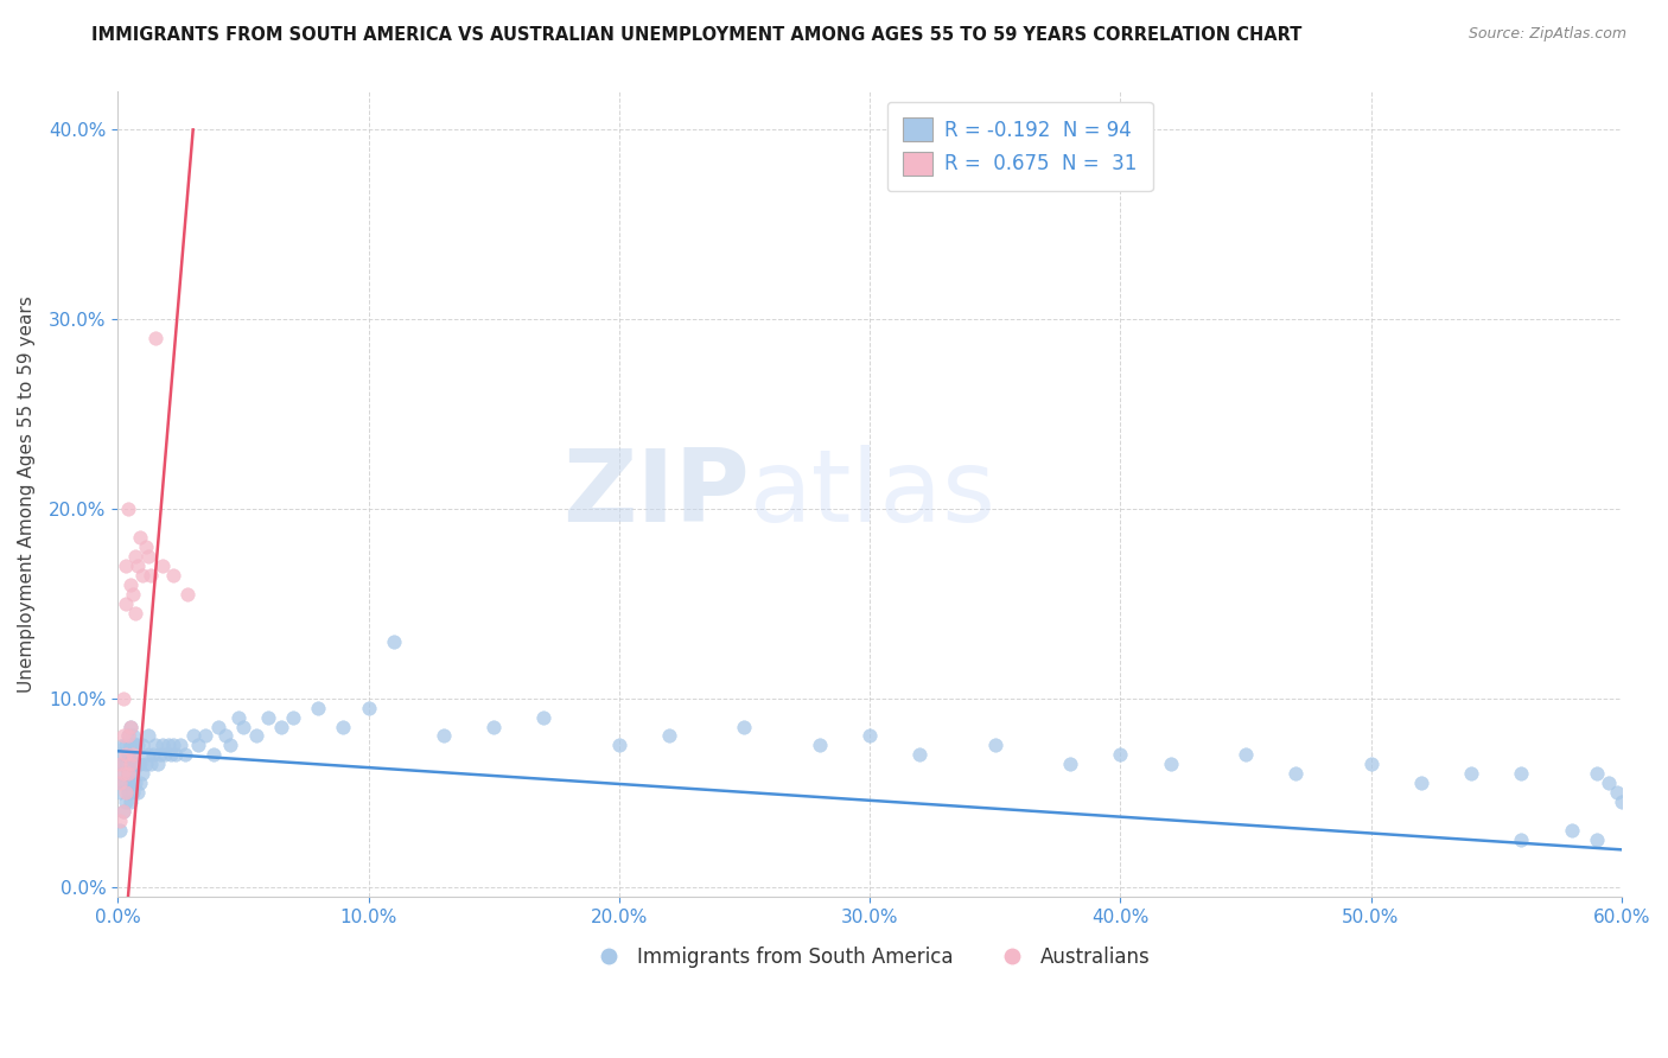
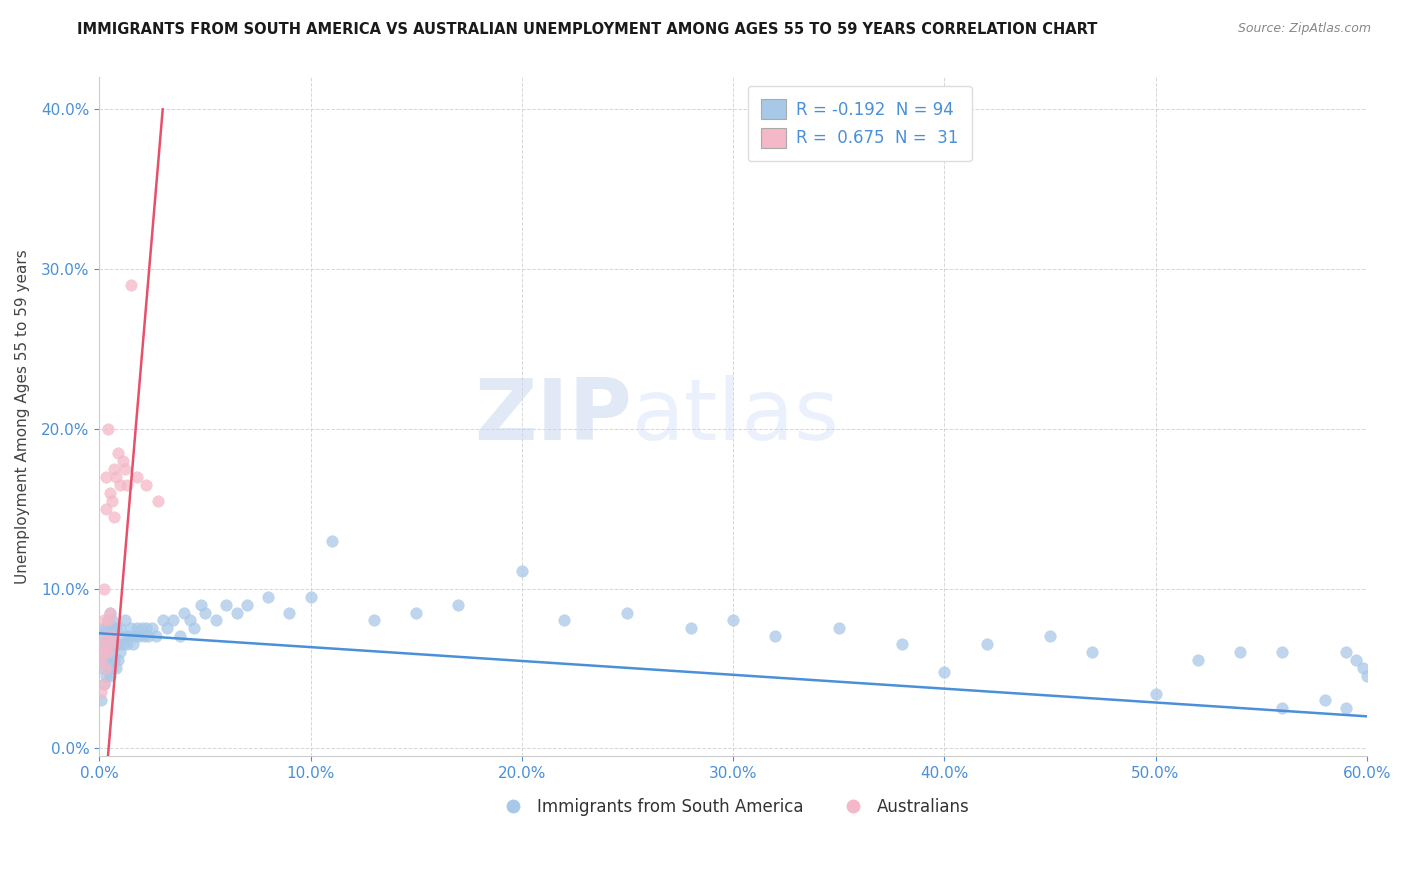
Immigrants from South America/20.0%: 7.5% -> 11.1%
Immigrants from South America/40.0%: 7.0% -> 4.8%
Immigrants from South America/50.0%: 6.5% -> 3.4%
